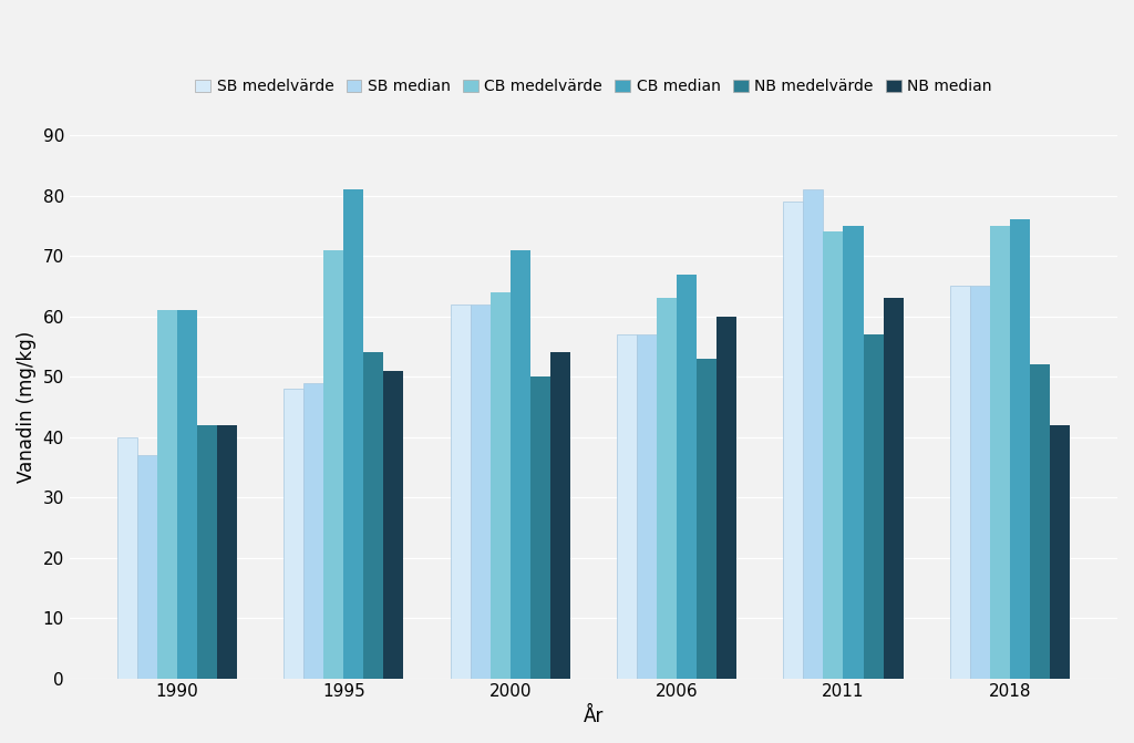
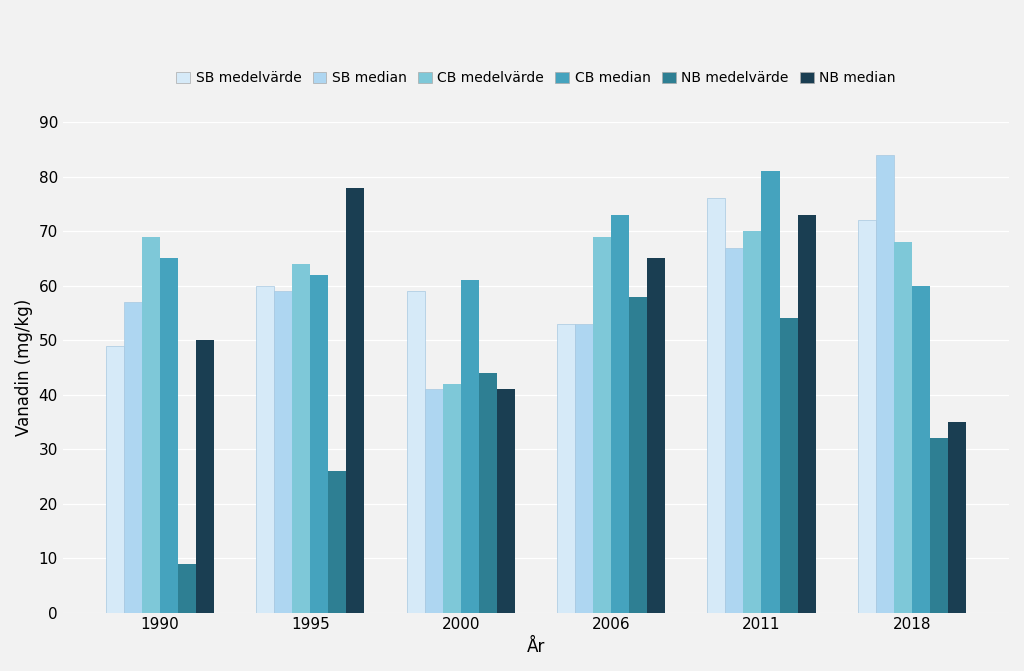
SB medelvärde/1990: 40 -> 49
SB median/1990: 37 -> 57
CB medelvärde/1990: 61 -> 69
CB median/1990: 61 -> 65
NB medelvärde/1990: 42 -> 9
NB median/1990: 42 -> 50
SB medelvärde/1995: 48 -> 60
SB median/1995: 49 -> 59
CB medelvärde/1995: 71 -> 64
CB median/1995: 81 -> 62
NB medelvärde/1995: 54 -> 26
NB median/1995: 51 -> 78
SB medelvärde/2000: 62 -> 59
SB median/2000: 62 -> 41
CB medelvärde/2000: 64 -> 42
CB median/2000: 71 -> 61
NB medelvärde/2000: 50 -> 44
NB median/2000: 54 -> 41
SB medelvärde/2006: 57 -> 53
SB median/2006: 57 -> 53
CB medelvärde/2006: 63 -> 69
CB median/2006: 67 -> 73
NB medelvärde/2006: 53 -> 58
NB median/2006: 60 -> 65
SB medelvärde/2011: 79 -> 76
SB median/2011: 81 -> 67
CB medelvärde/2011: 74 -> 70
CB median/2011: 75 -> 81
NB medelvärde/2011: 57 -> 54
NB median/2011: 63 -> 73
SB medelvärde/2018: 65 -> 72
SB median/2018: 65 -> 84
CB medelvärde/2018: 75 -> 68
CB median/2018: 76 -> 60
NB medelvärde/2018: 52 -> 32
NB median/2018: 42 -> 35
